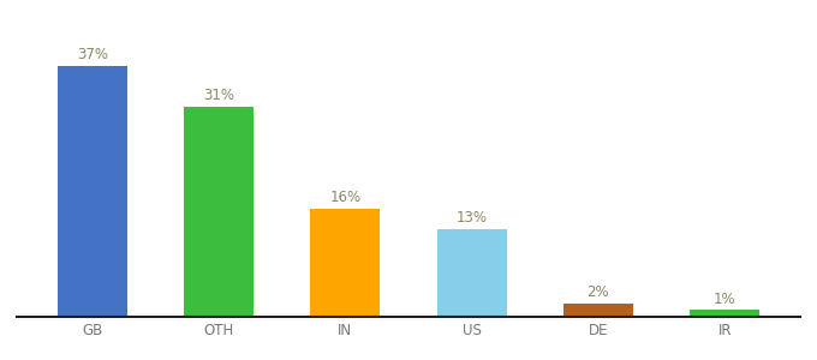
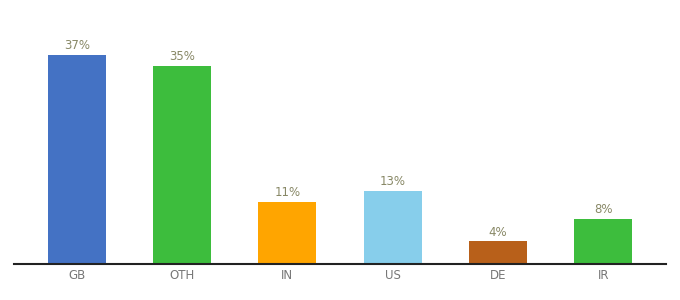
OTH: 31% -> 35%
IN: 16% -> 11%
DE: 2% -> 4%
IR: 1% -> 8%
